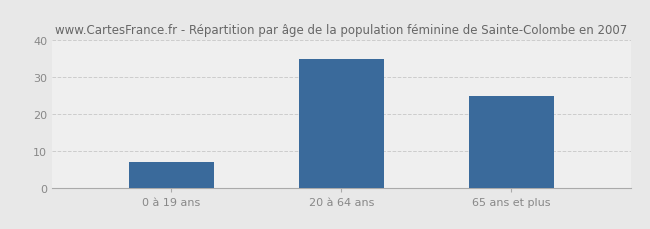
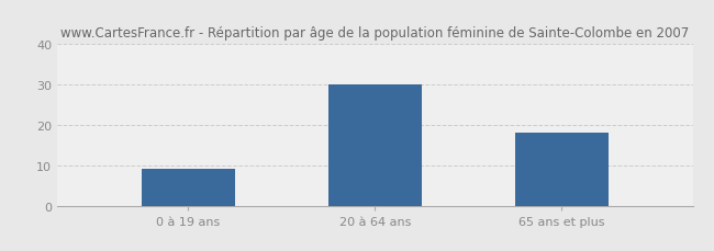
0 à 19 ans: 7 -> 9
20 à 64 ans: 35 -> 30
65 ans et plus: 25 -> 18
